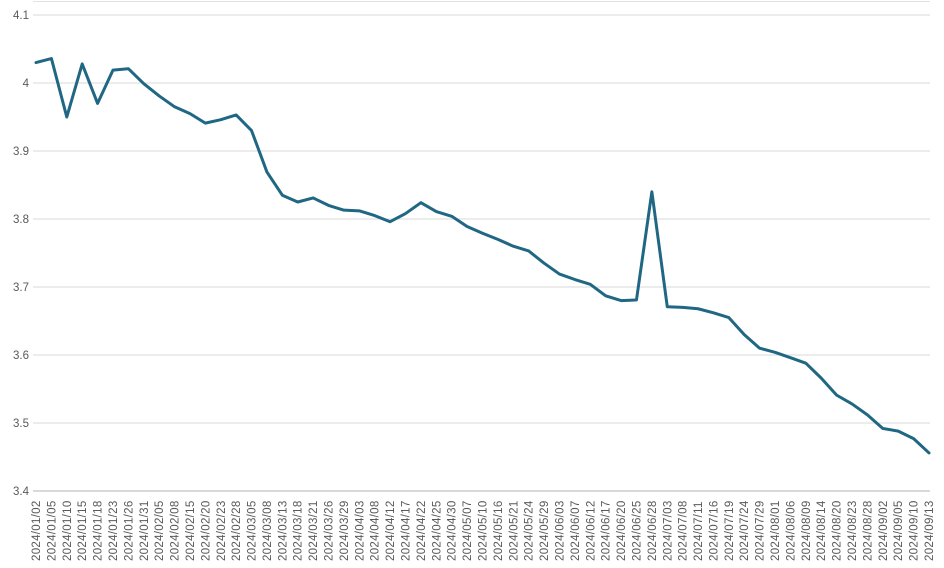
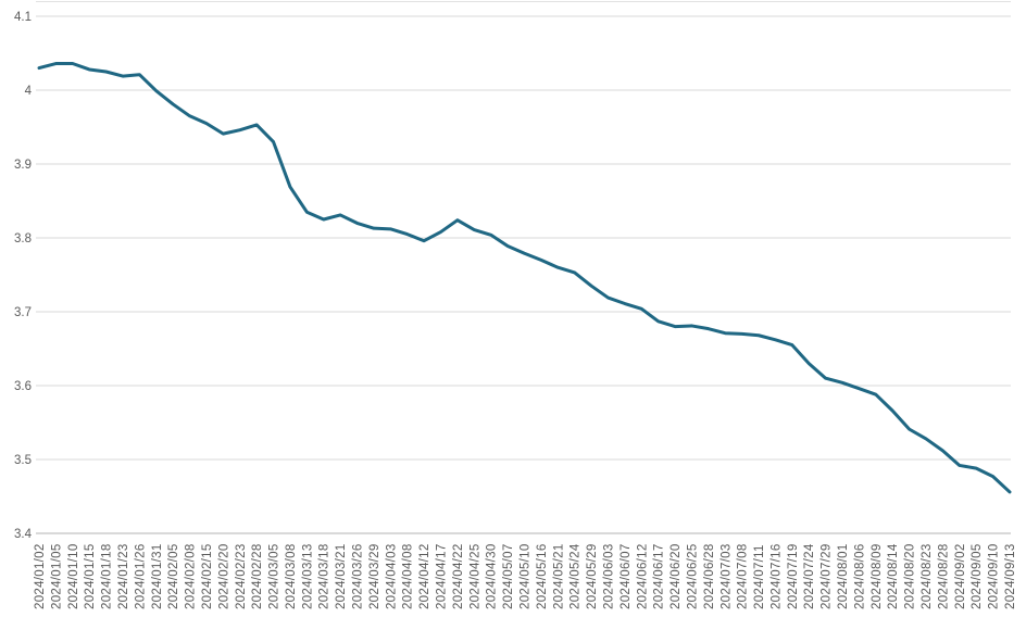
2024/01/10: 3.95 -> 4.04
2024/01/18: 3.97 -> 4.03
2024/06/28: 3.84 -> 3.68
